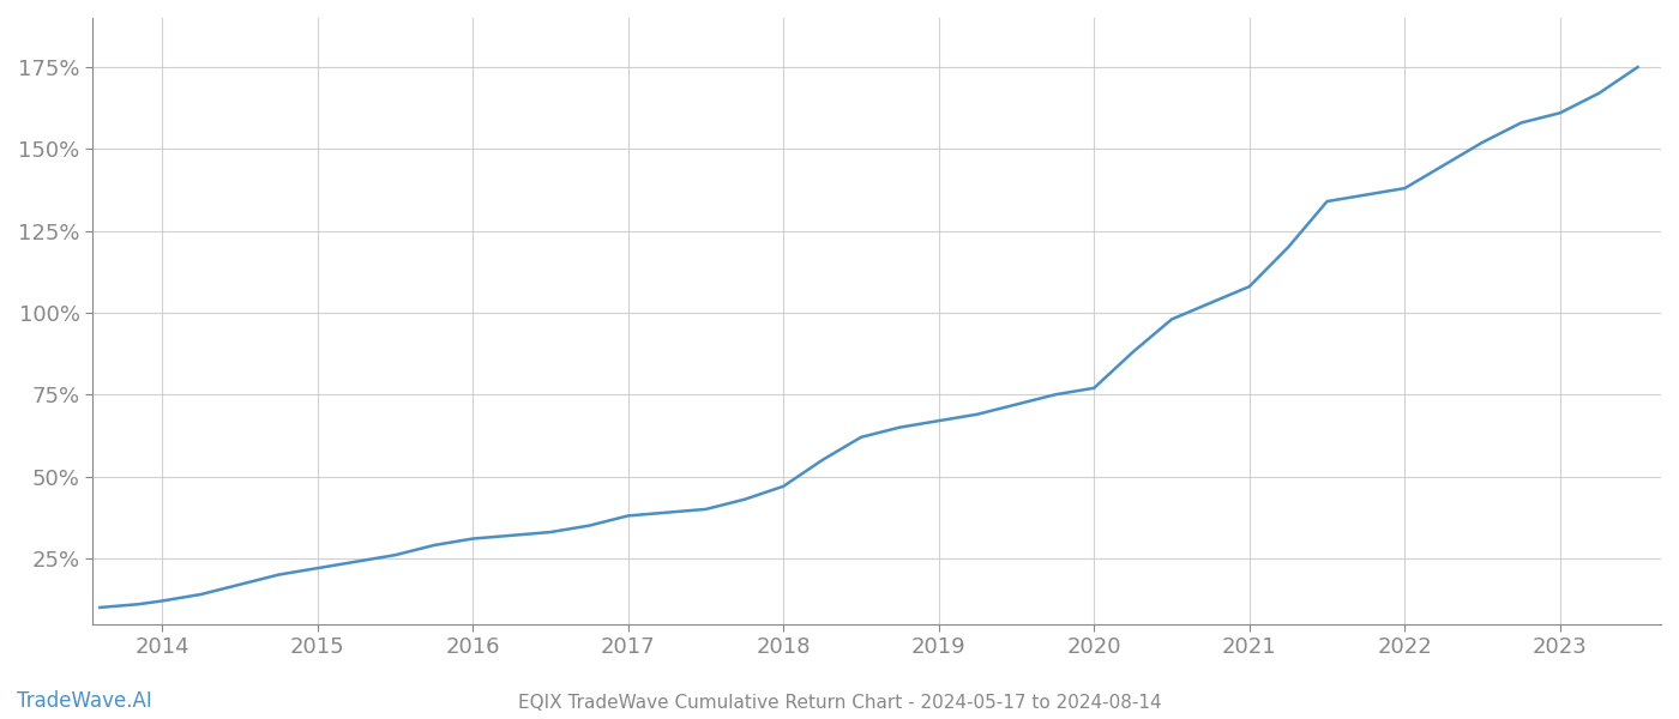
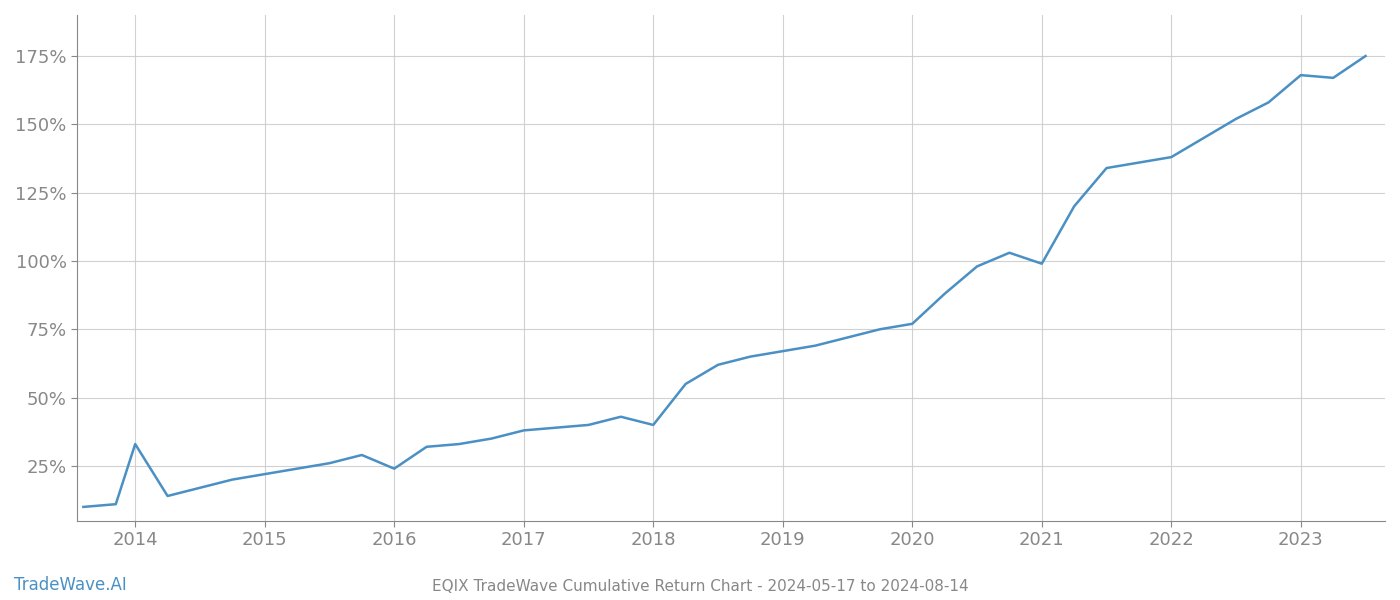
2014: 12% -> 33%
2016: 31% -> 24%
2018: 47% -> 40%
2021: 108% -> 99%
2023: 161% -> 168%
